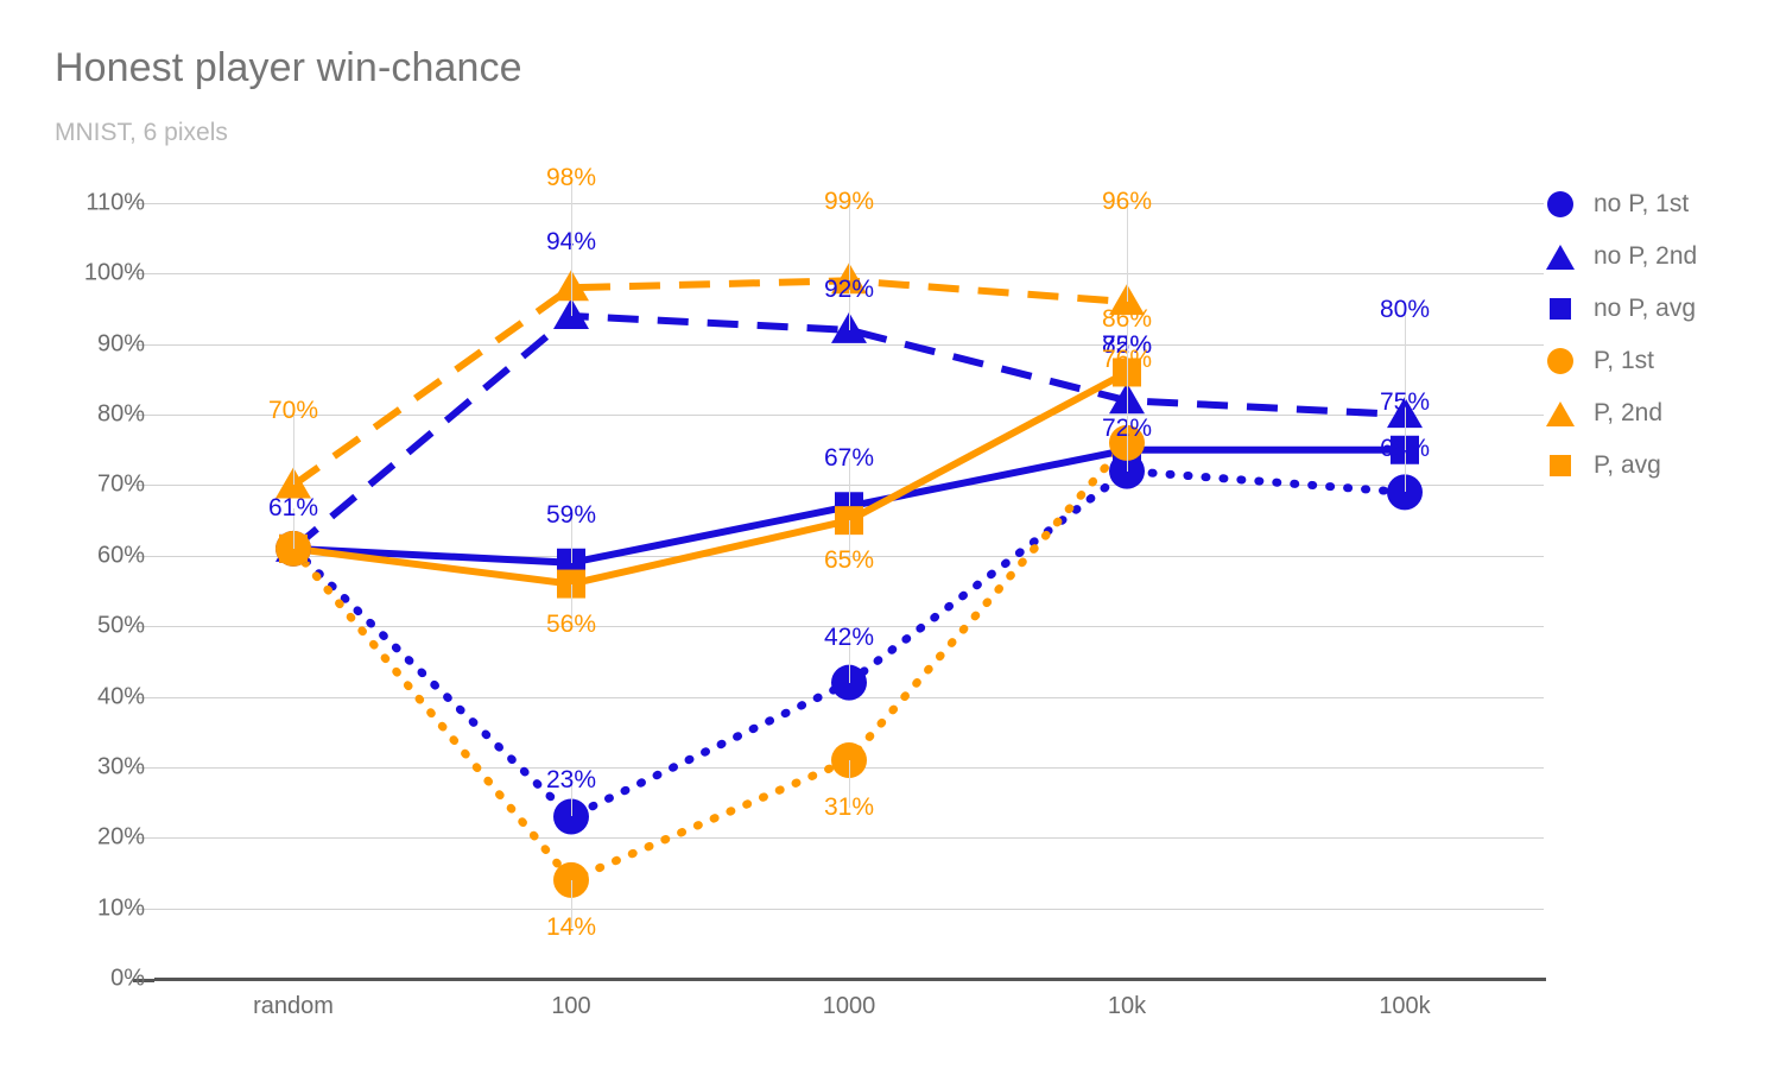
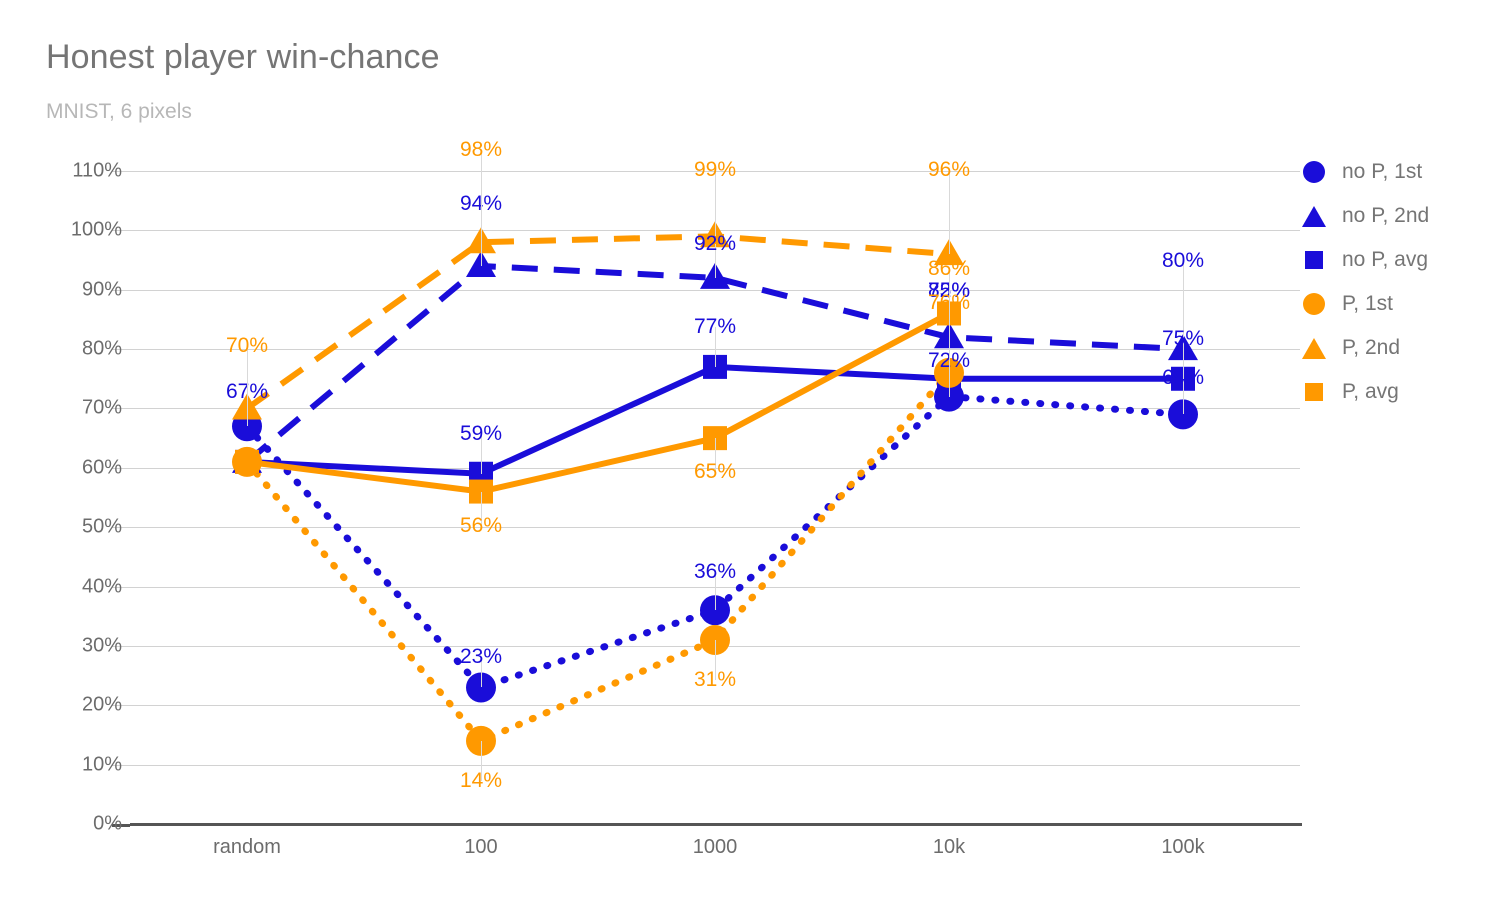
no P, 1st/random: 61% -> 67%
no P, 1st/1000: 42% -> 36%
no P, avg/1000: 67% -> 77%
